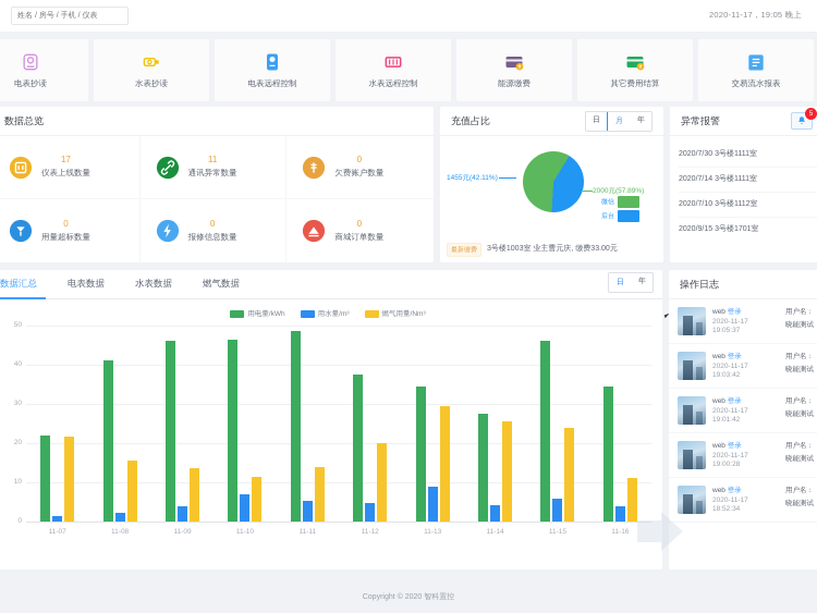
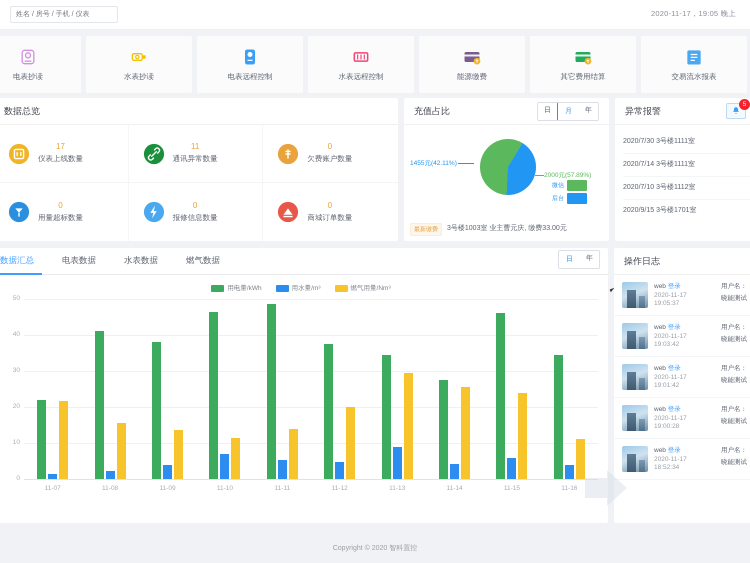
用电量/kWh/11-09: 46 -> 38
